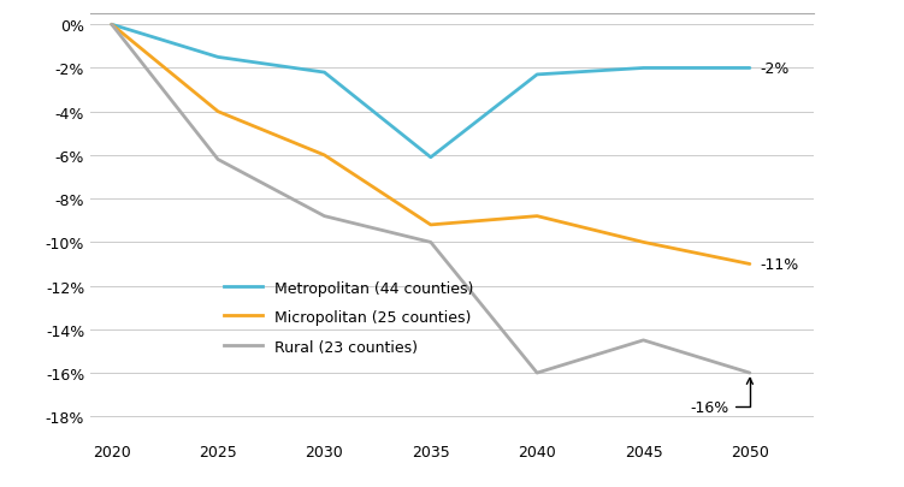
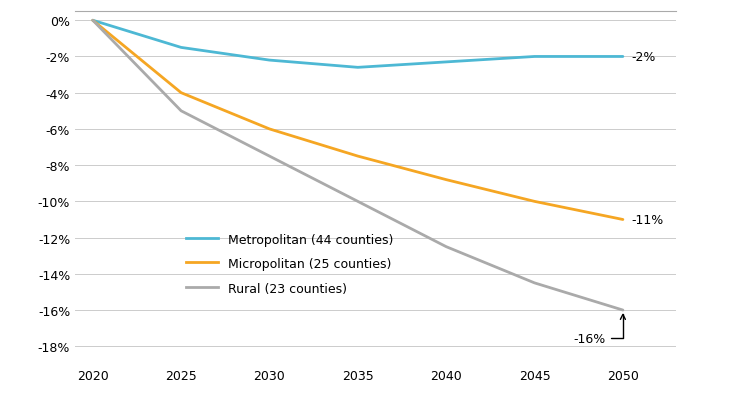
Rural (23 counties)/2025: -6.2% -> -5.0%
Rural (23 counties)/2030: -8.8% -> -7.5%
Metropolitan (44 counties)/2035: -6.1% -> -2.6%
Micropolitan (25 counties)/2035: -9.2% -> -7.5%
Rural (23 counties)/2040: -16.0% -> -12.5%
